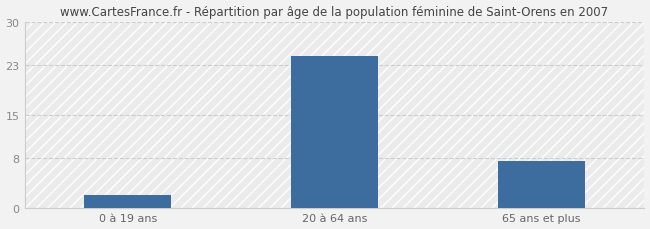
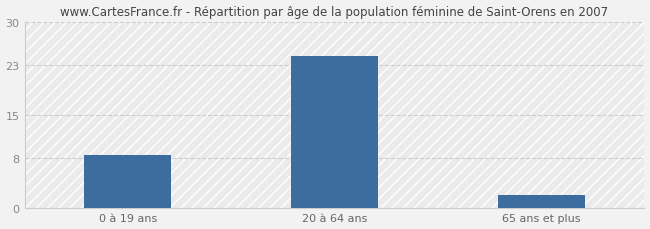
0 à 19 ans: 2.0 -> 8.5
65 ans et plus: 7.6 -> 2.0
